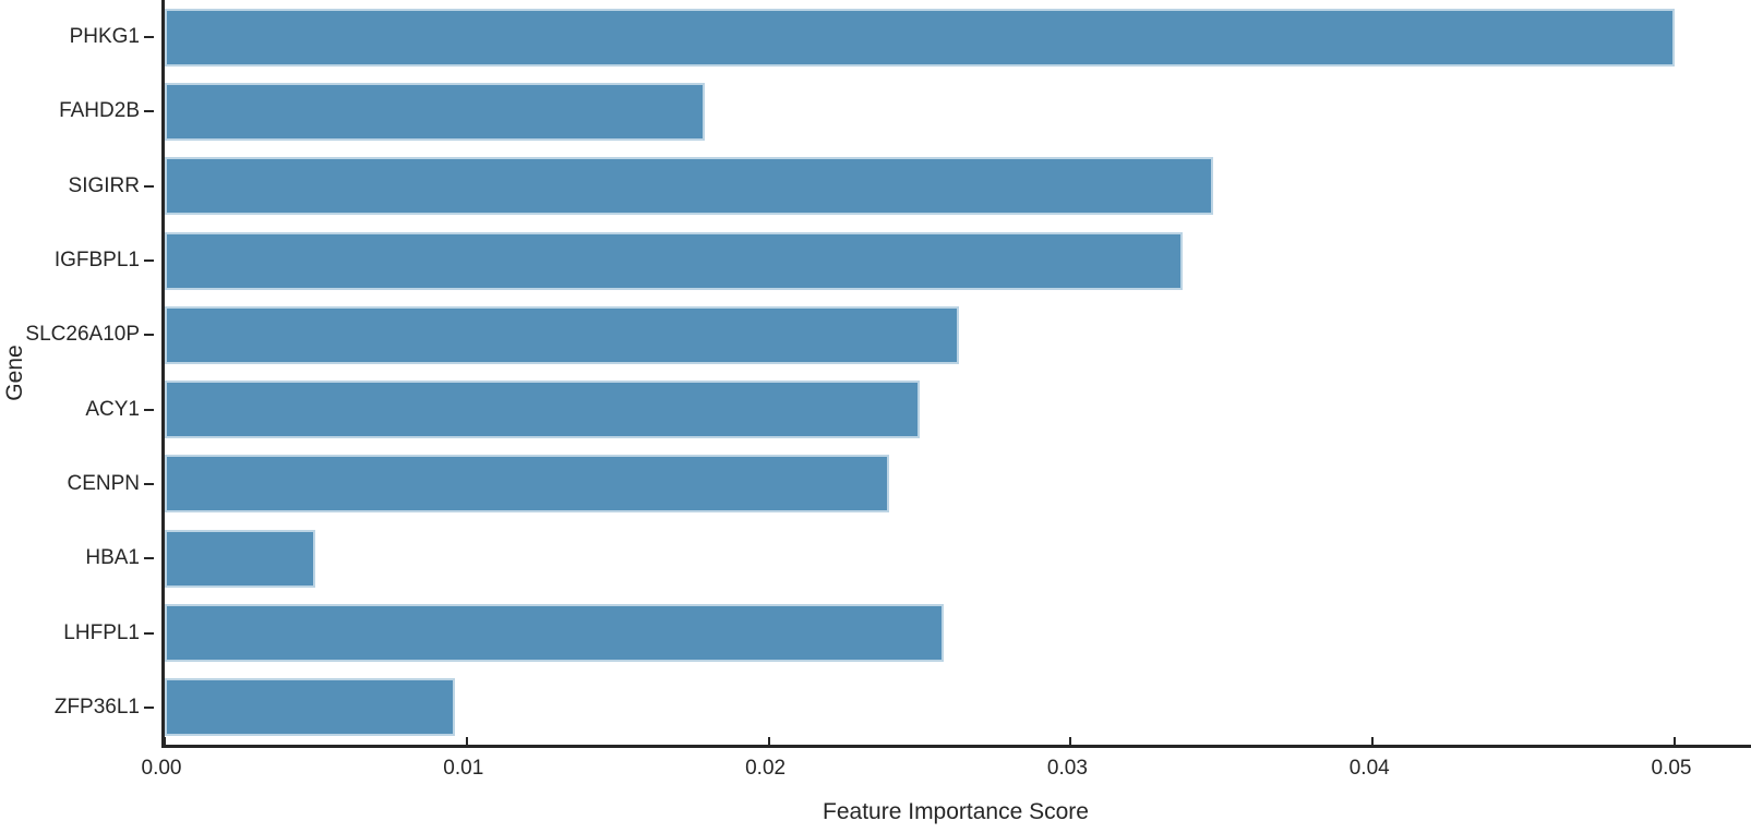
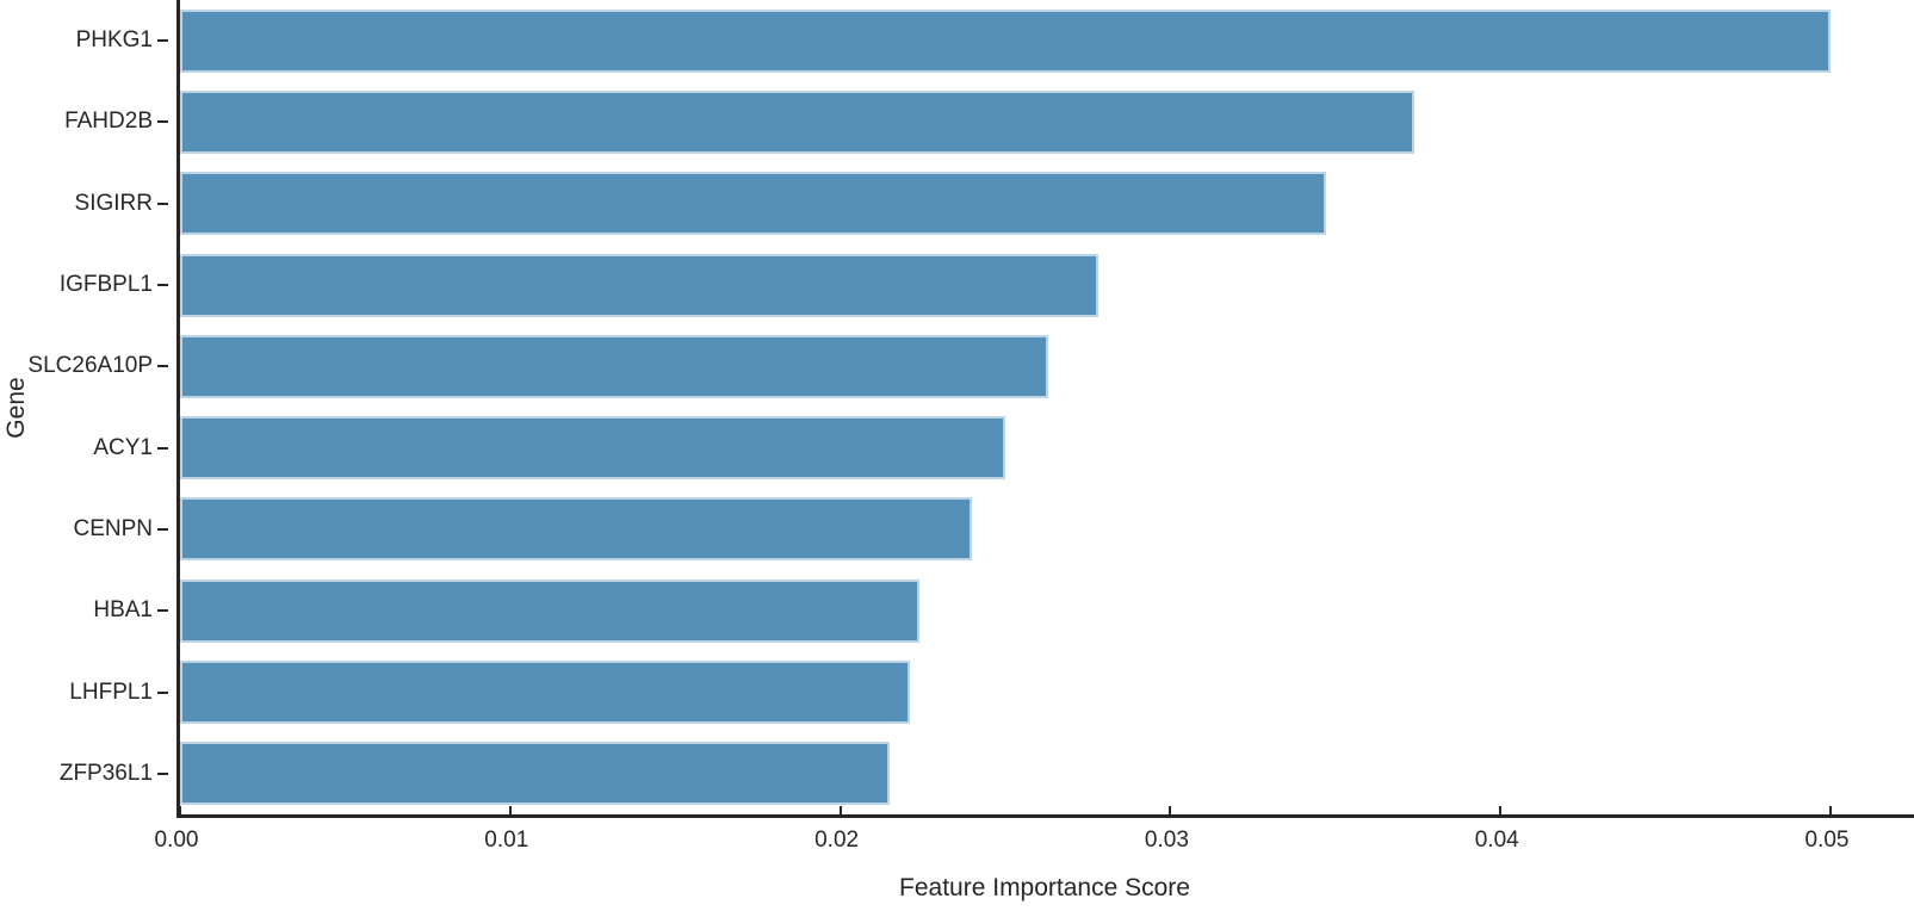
FAHD2B: 0.0179 -> 0.0374
IGFBPL1: 0.0337 -> 0.0278
HBA1: 0.0050 -> 0.0224
LHFPL1: 0.0258 -> 0.0221
ZFP36L1: 0.0096 -> 0.0215
